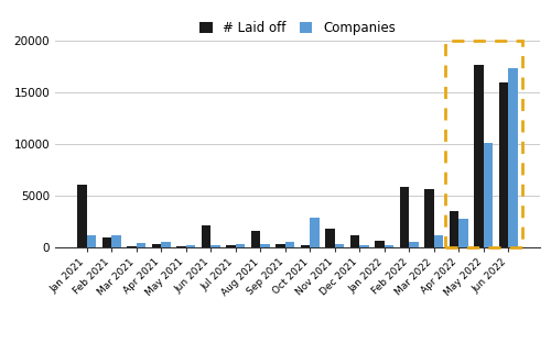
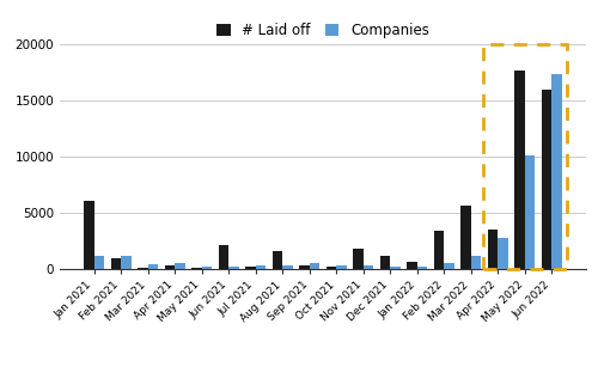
Companies/Oct 2021: 2800 -> 200
# Laid off/Feb 2022: 5800 -> 3400
